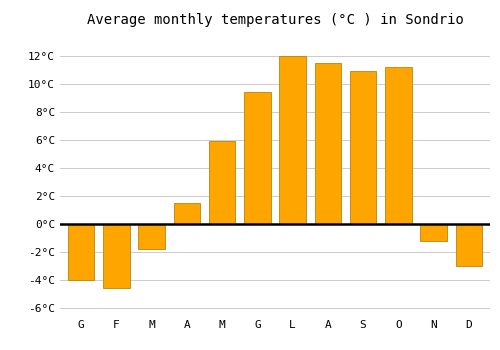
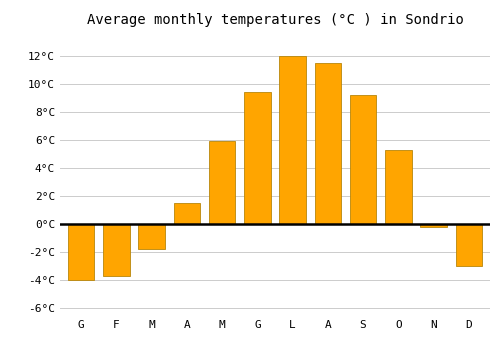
F: -4.6°C -> -3.7°C
S: 10.9°C -> 9.2°C
O: 11.2°C -> 5.3°C
N: -1.2°C -> -0.2°C
